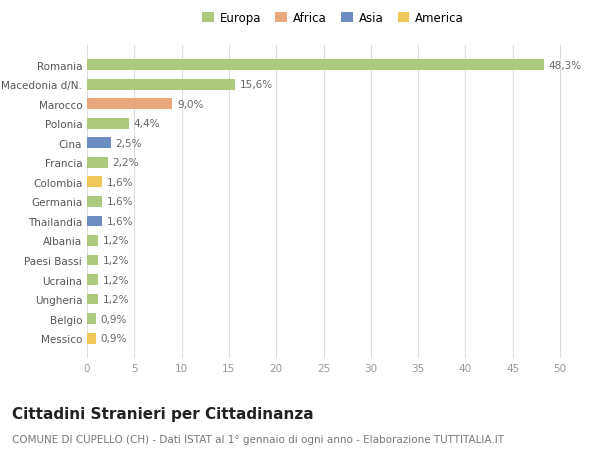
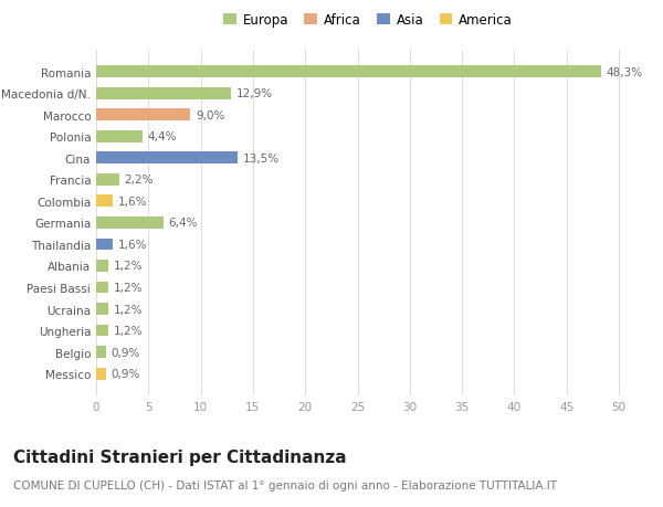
Macedonia d/N.: 15,6% -> 12,9%
Cina: 2,5% -> 13,5%
Germania: 1,6% -> 6,4%
